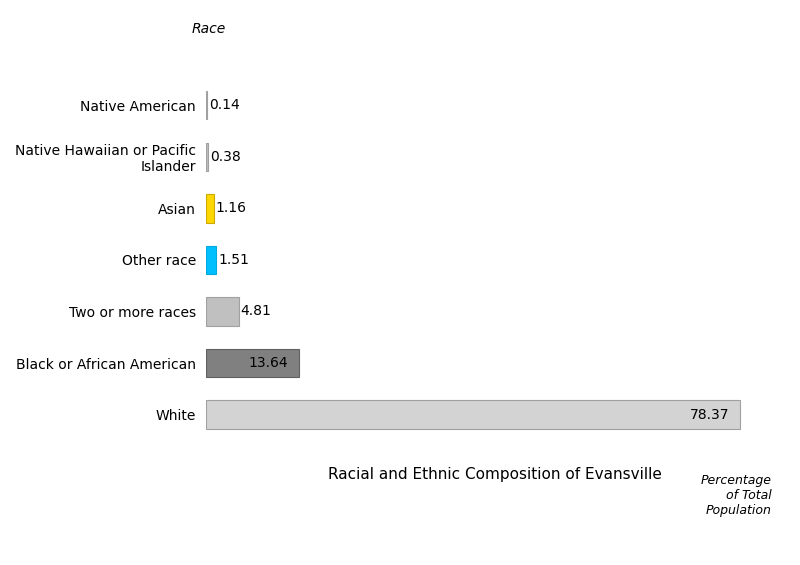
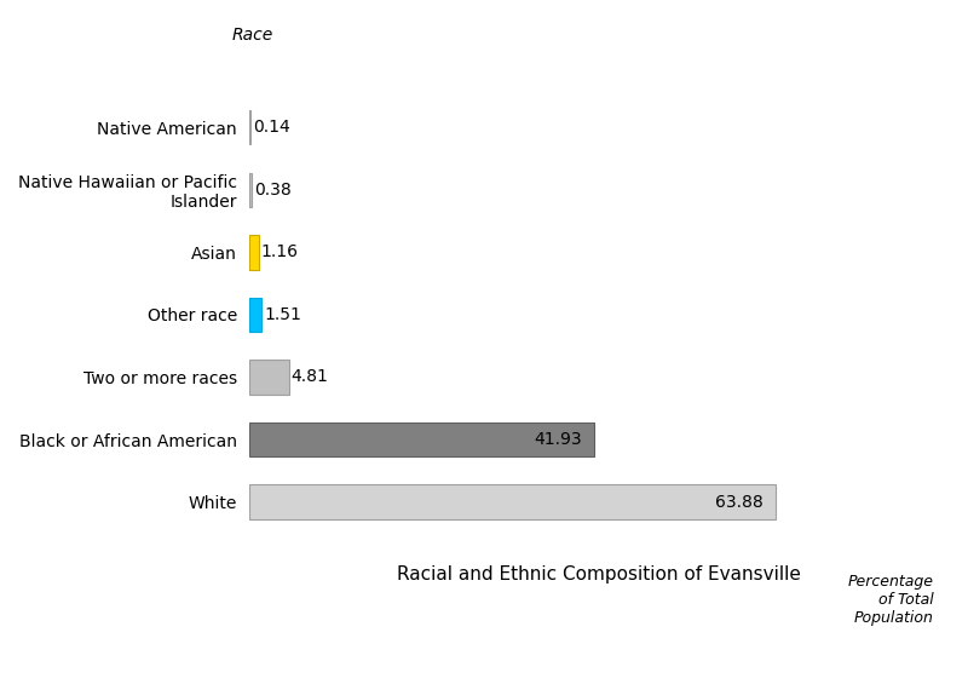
Black or African American: 13.64 -> 41.93
White: 78.37 -> 63.88
